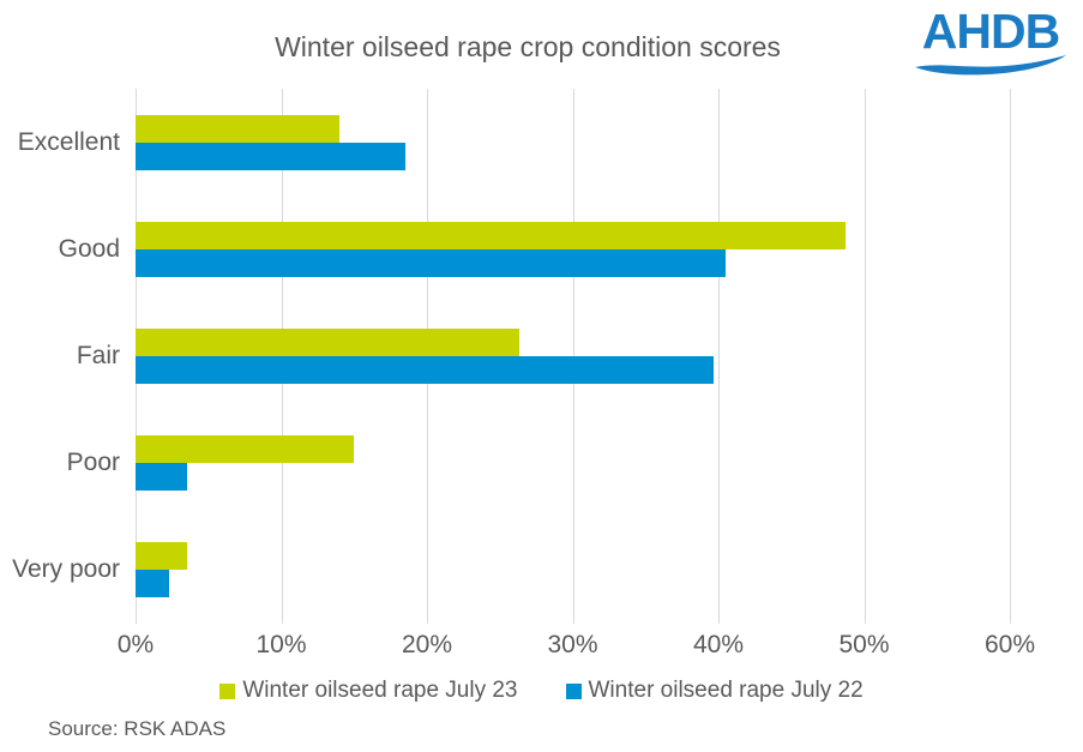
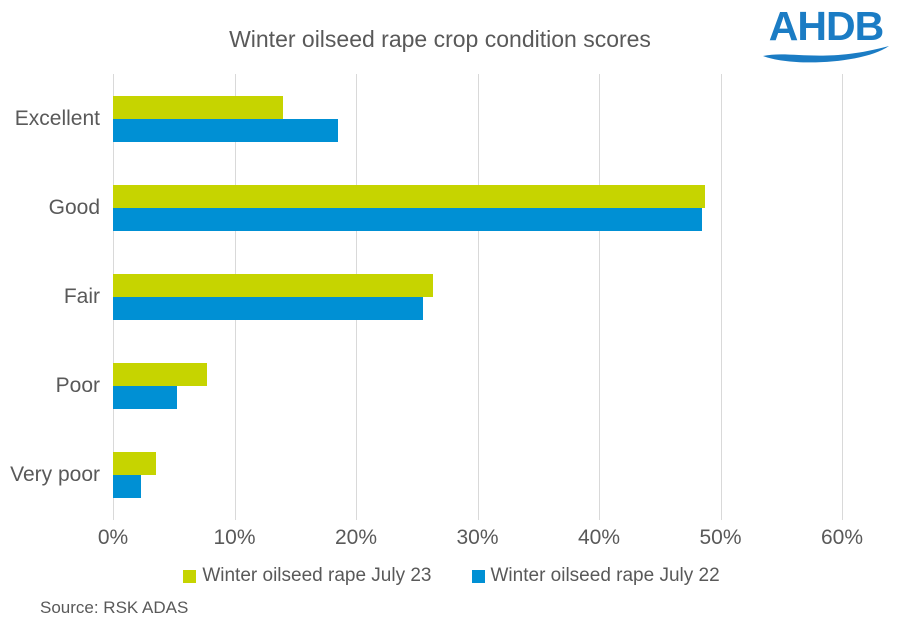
Winter oilseed rape July 22/Good: 40.5% -> 48.5%
Winter oilseed rape July 22/Fair: 39.7% -> 25.5%
Winter oilseed rape July 23/Poor: 15.0% -> 7.7%
Winter oilseed rape July 22/Poor: 3.5% -> 5.3%
